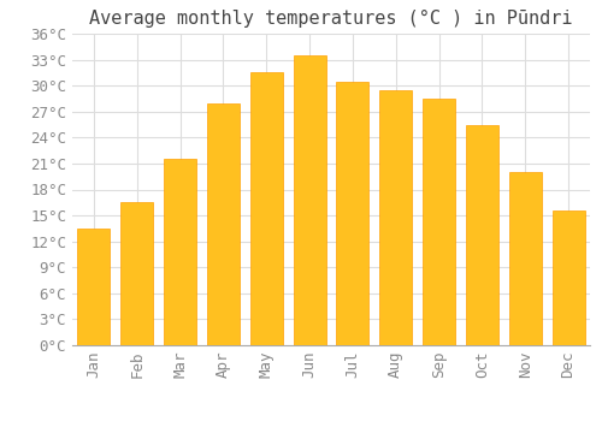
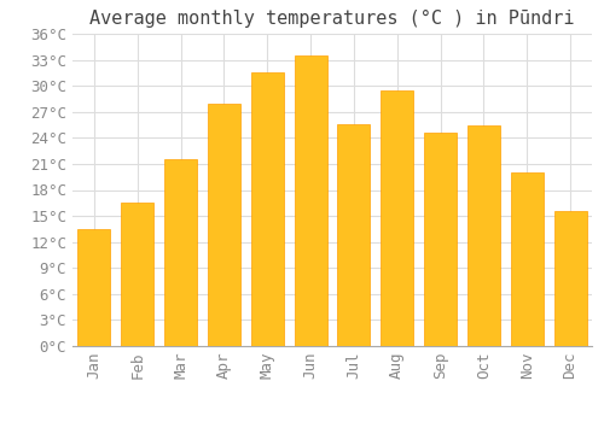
Jul: 30.5°C -> 25.6°C
Sep: 28.5°C -> 24.6°C
